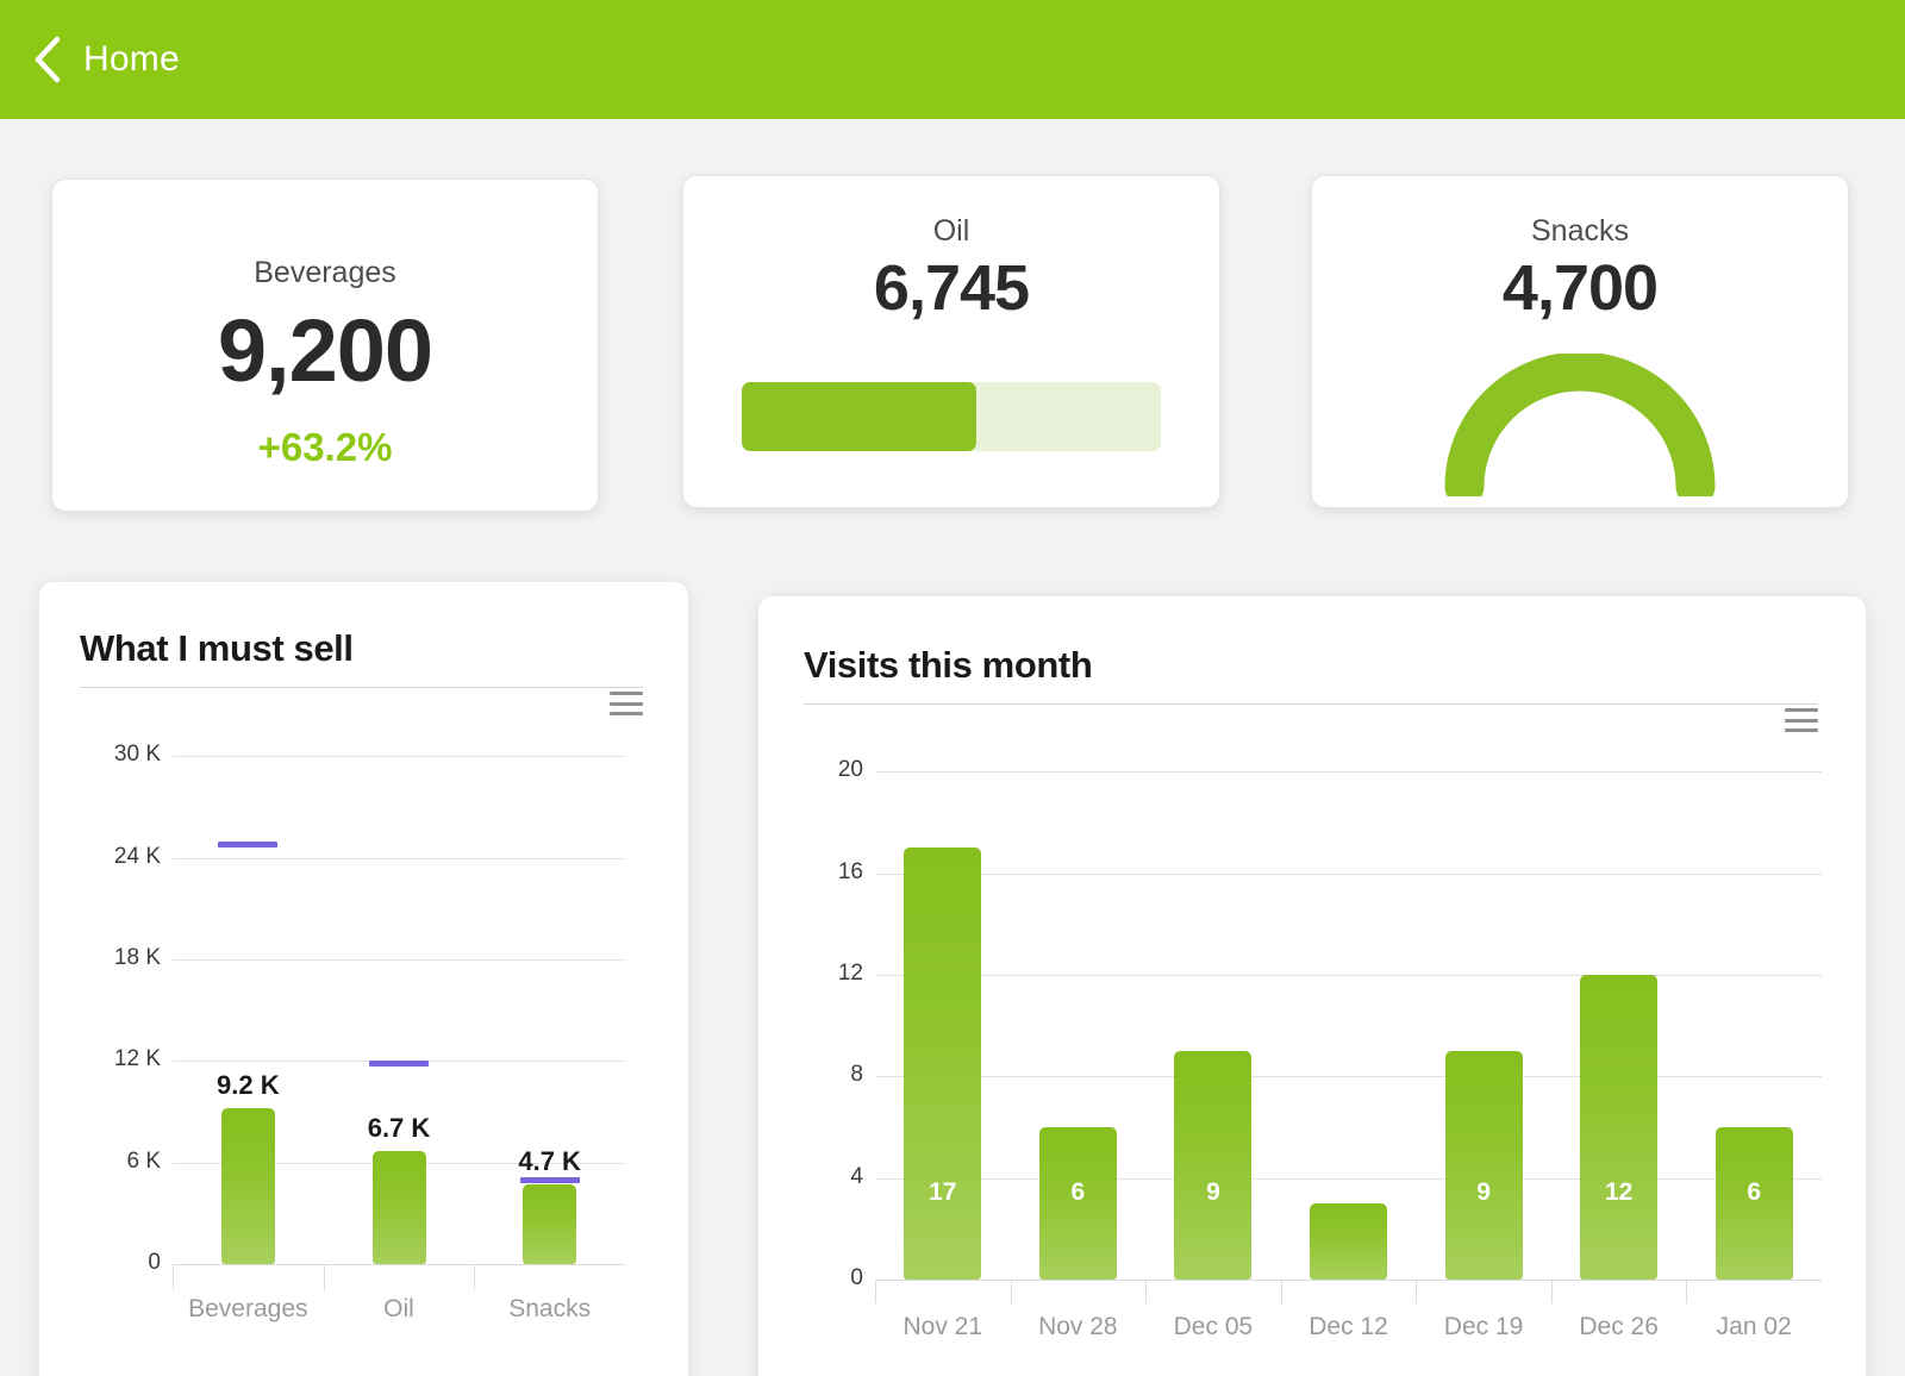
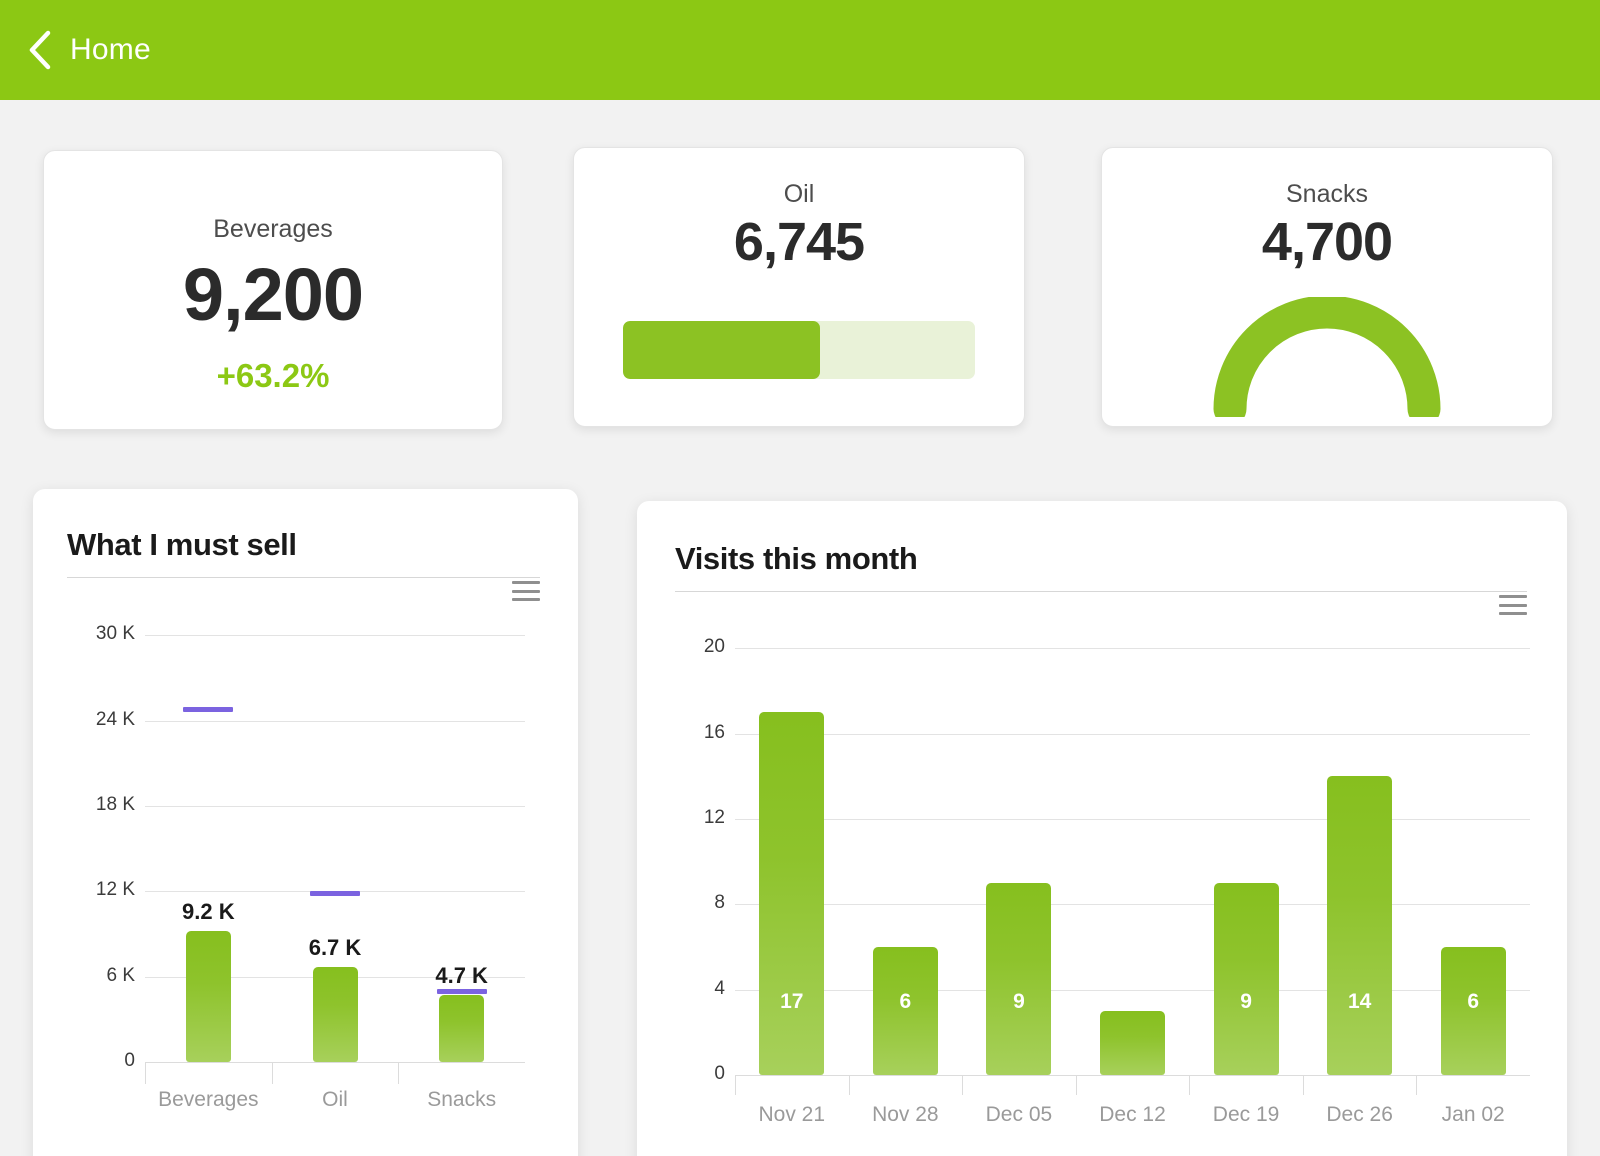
Visits this month/Dec 26: 12 -> 14
